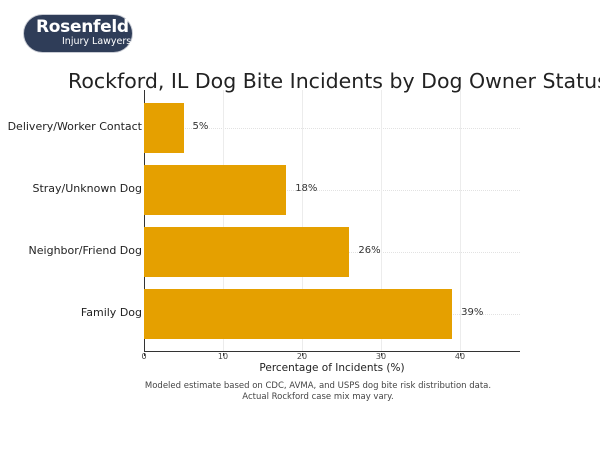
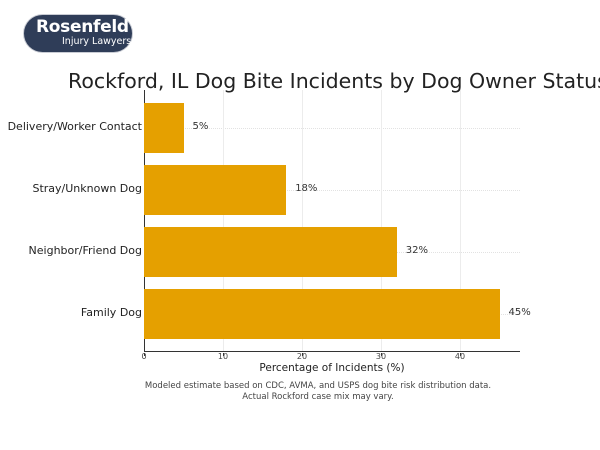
Neighbor/Friend Dog: 26% -> 32%
Family Dog: 39% -> 45%
